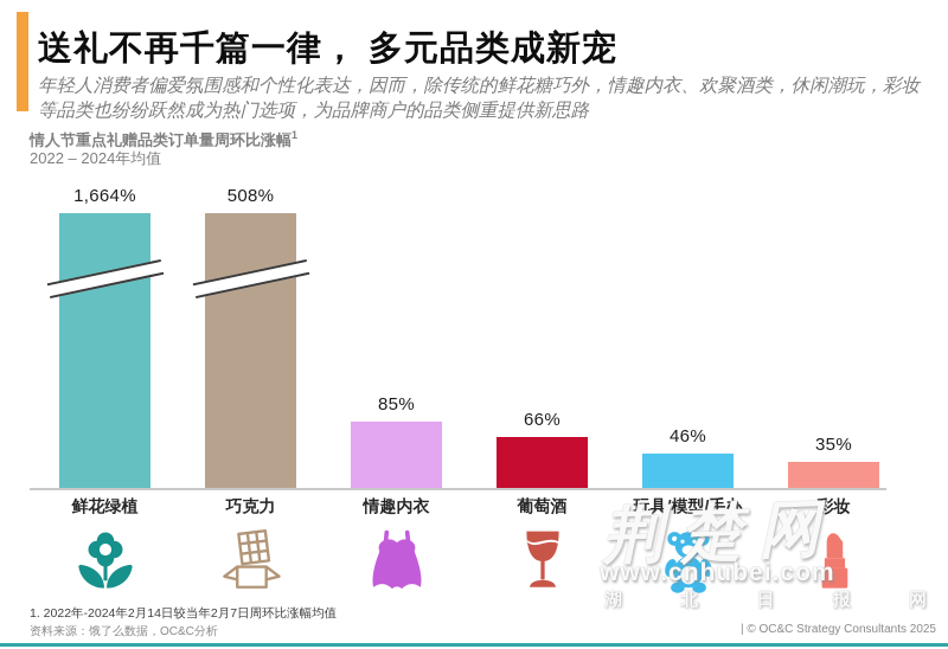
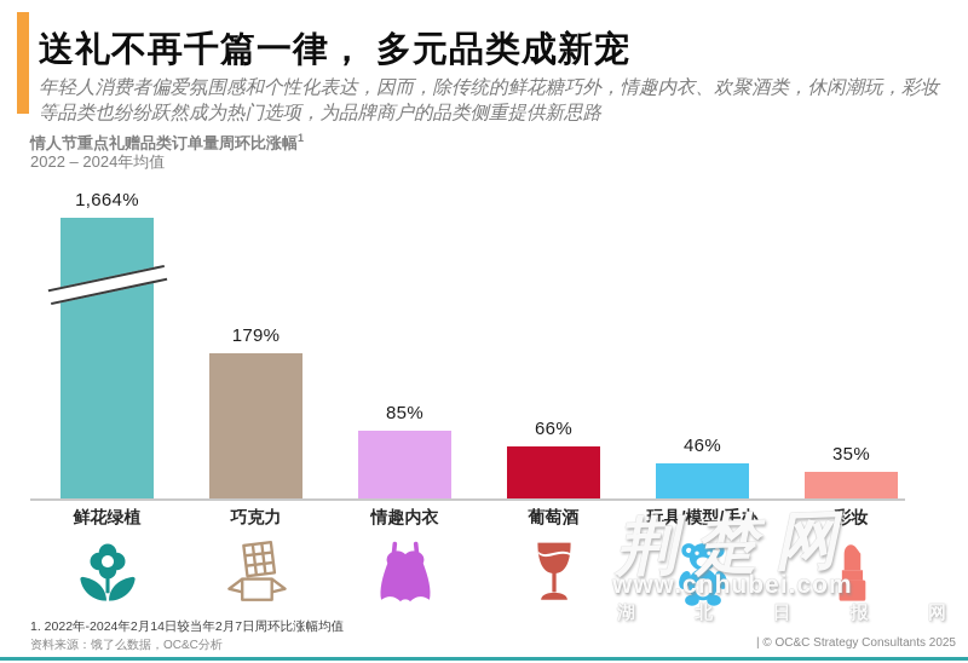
巧克力: 508% -> 179%
